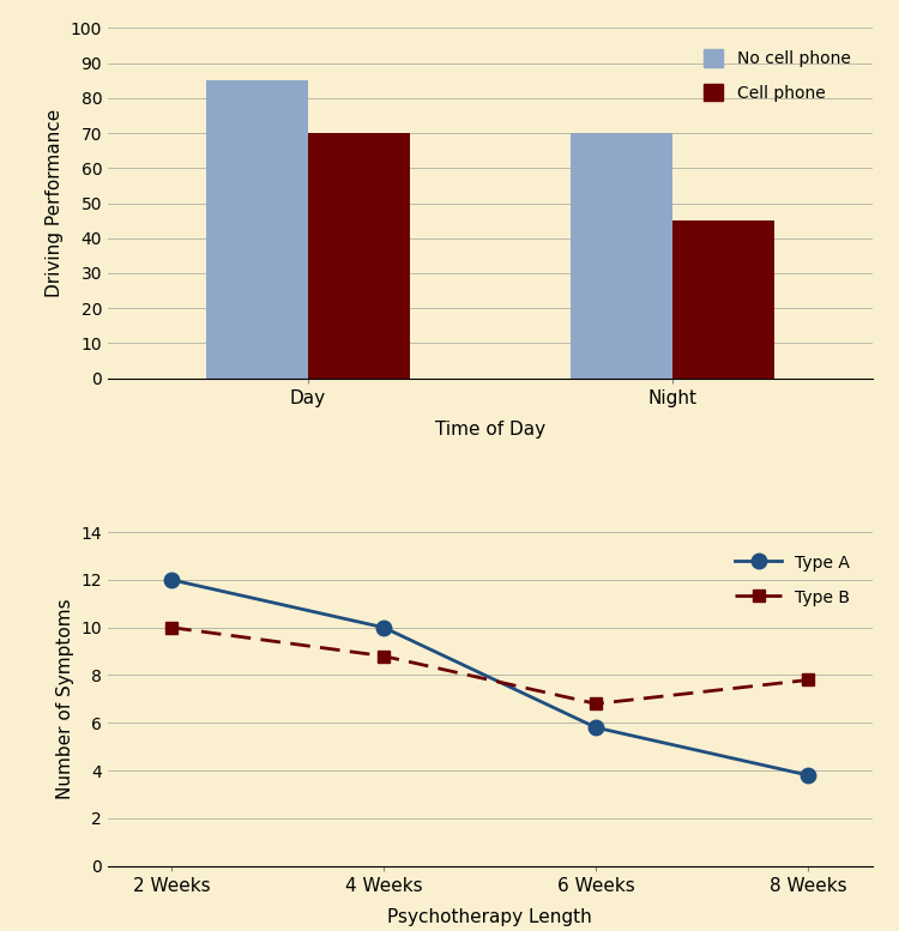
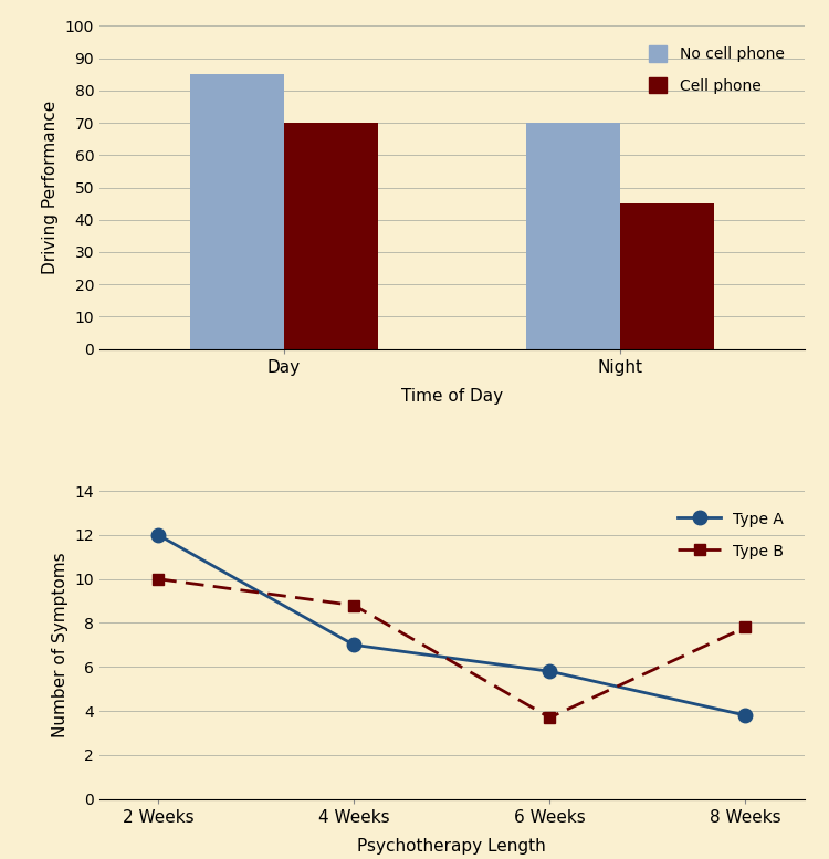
Type A/4 Weeks: 10.0 -> 7.0
Type B/6 Weeks: 6.8 -> 3.7
